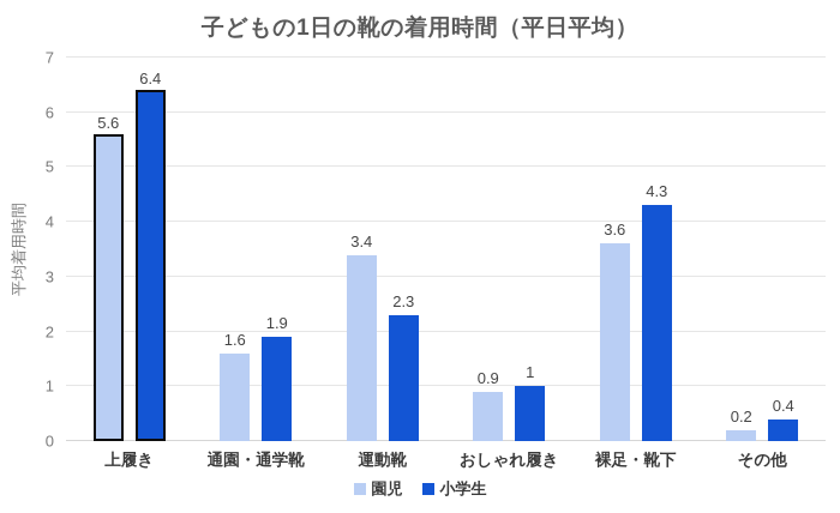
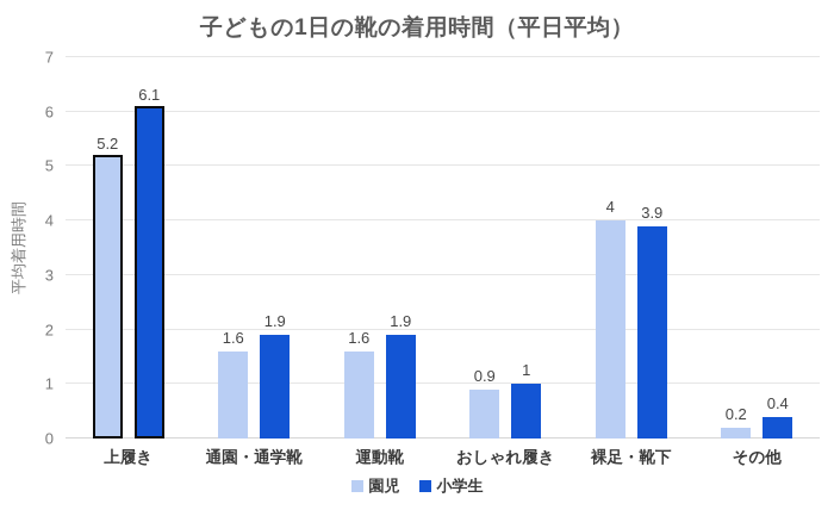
園児/上履き: 5.6 -> 5.2
小学生/上履き: 6.4 -> 6.1
園児/運動靴: 3.4 -> 1.6
小学生/運動靴: 2.3 -> 1.9
園児/裸足・靴下: 3.6 -> 4
小学生/裸足・靴下: 4.3 -> 3.9
